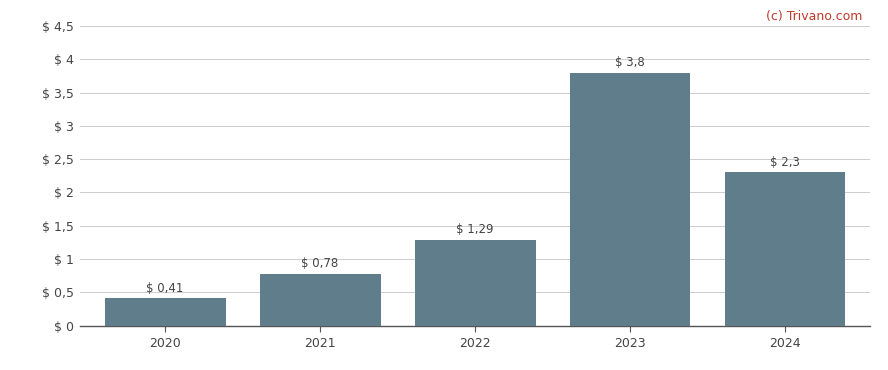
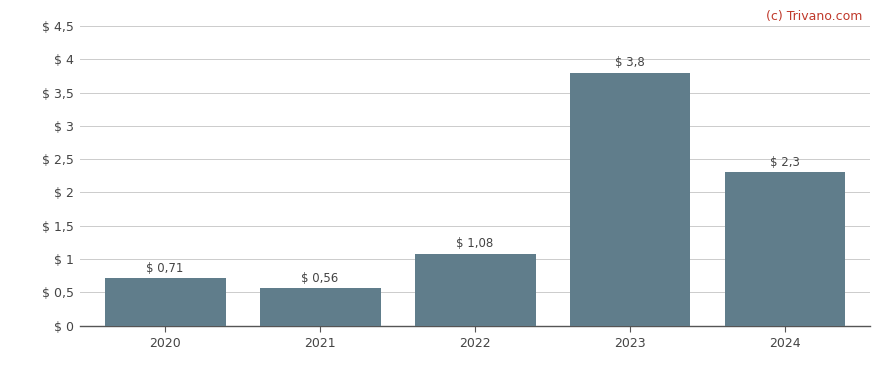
2020: 0,41 -> 0,71
2021: 0,78 -> 0,56
2022: 1,29 -> 1,08
